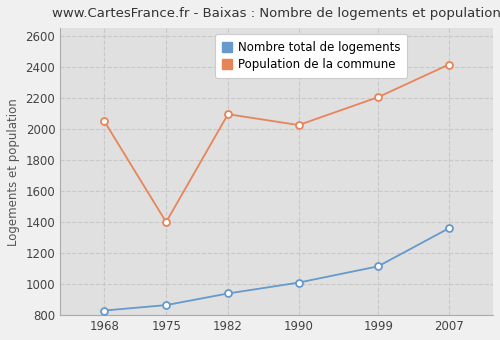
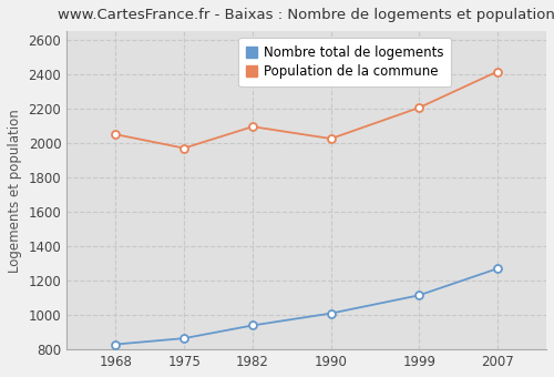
Population de la commune/1975: 1400 -> 1970
Nombre total de logements/2007: 1360 -> 1270
